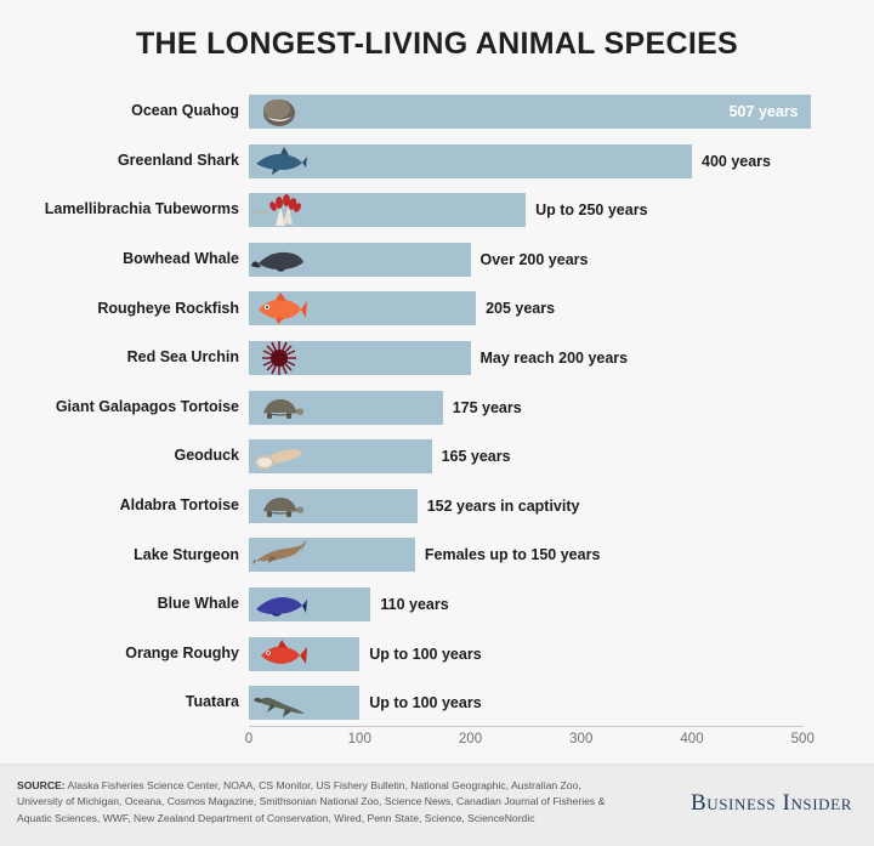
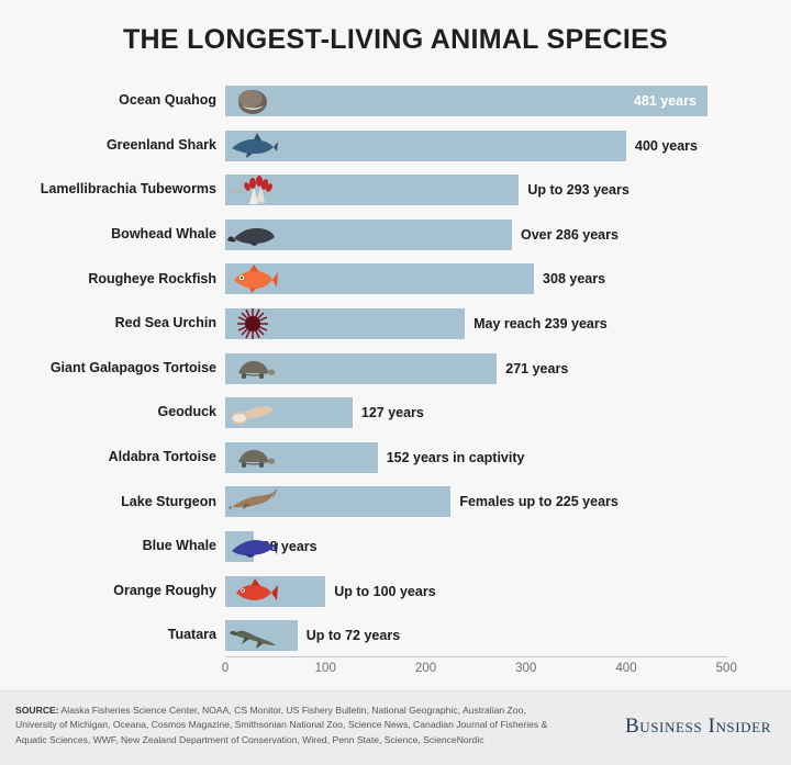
Ocean Quahog: 507 -> 481
Lamellibrachia Tubeworms: 250 -> 293
Bowhead Whale: 200 -> 286
Rougheye Rockfish: 205 -> 308
Red Sea Urchin: 200 -> 239
Giant Galapagos Tortoise: 175 -> 271
Geoduck: 165 -> 127
Lake Sturgeon: 150 -> 225
Blue Whale: 110 -> 28
Tuatara: 100 -> 72
